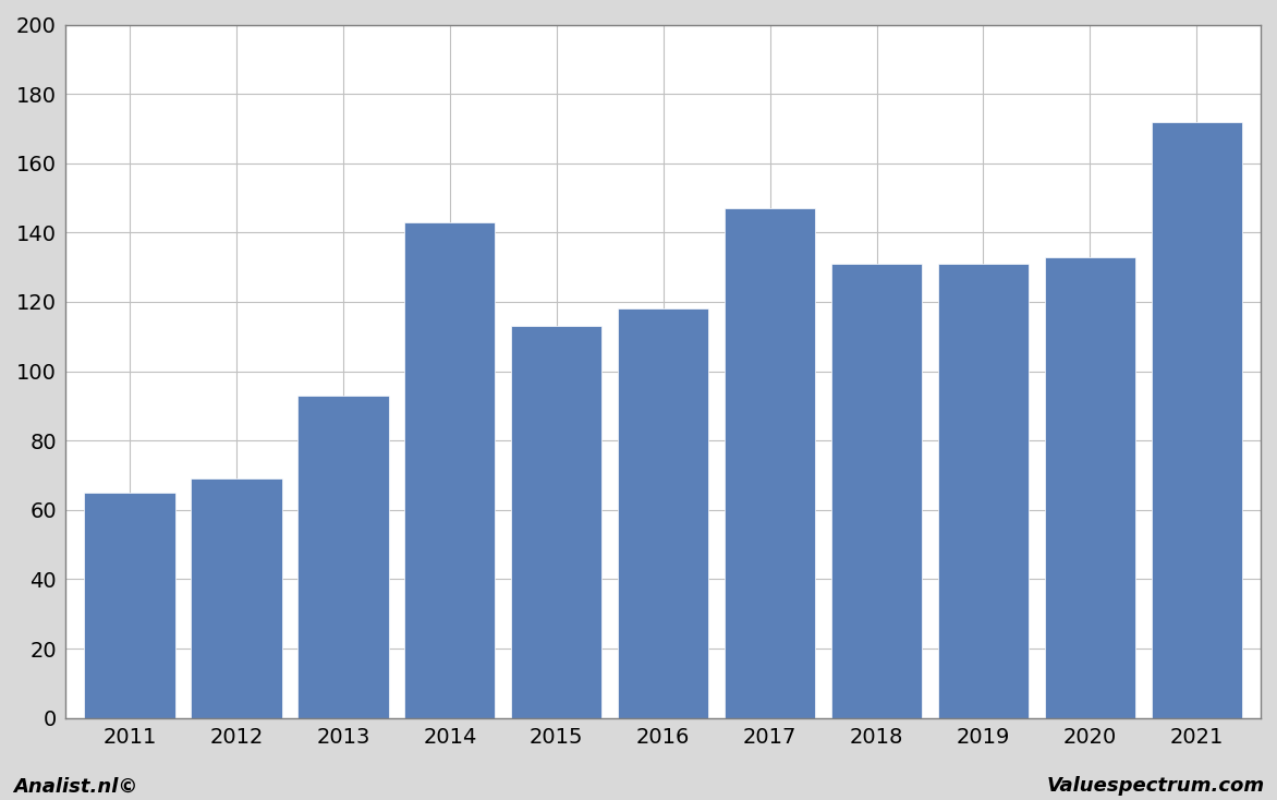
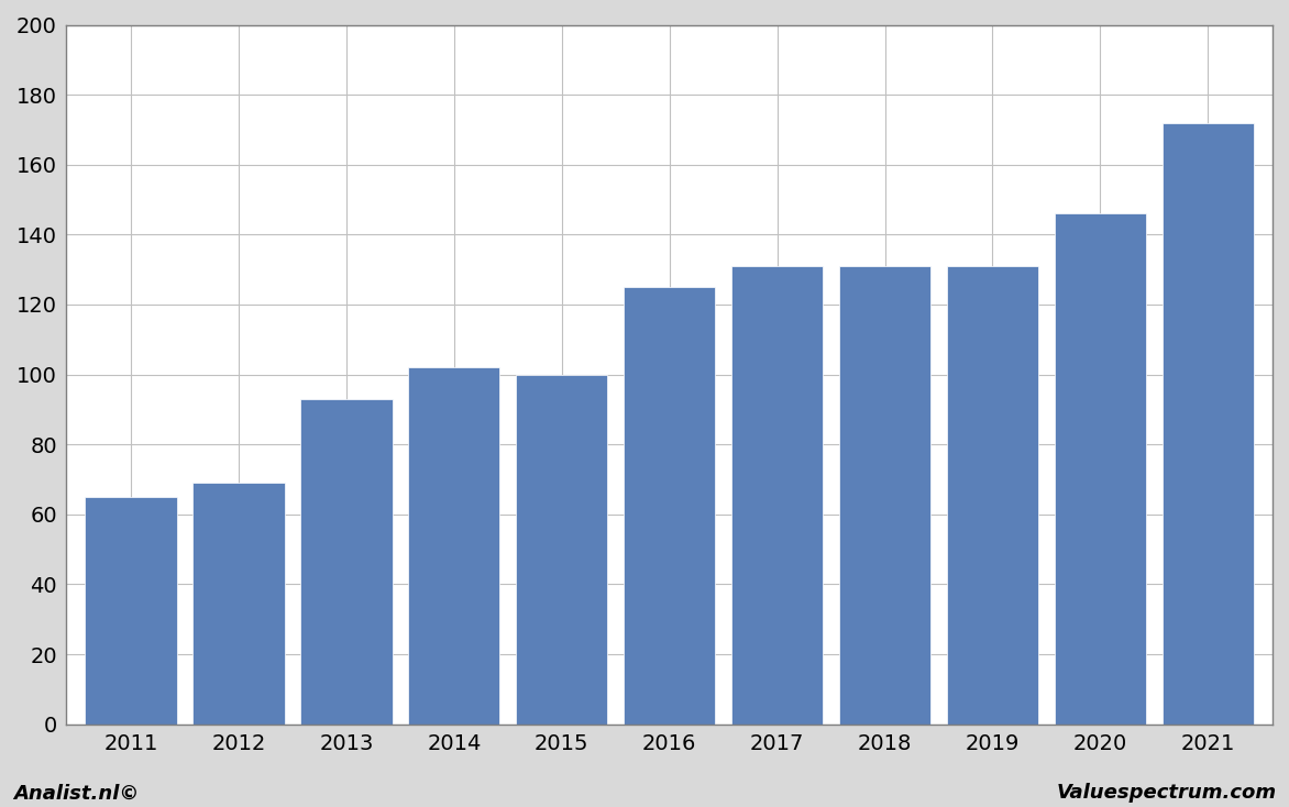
2014: 143 -> 102
2015: 113 -> 100
2016: 118 -> 125
2017: 147 -> 131
2020: 133 -> 146
